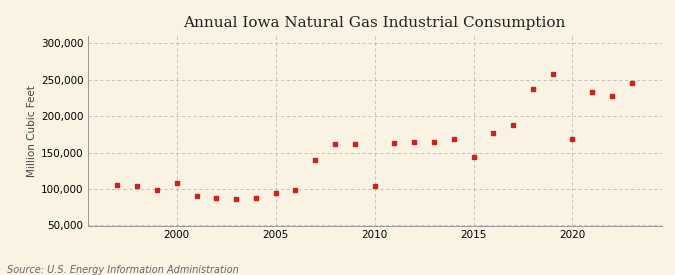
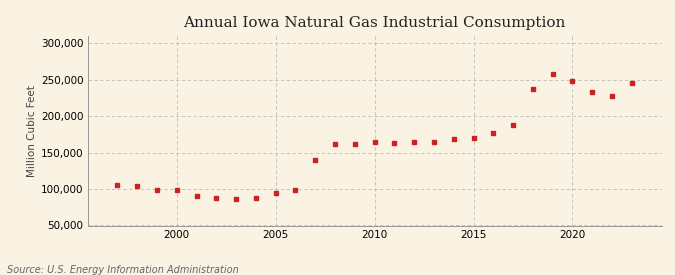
2000: 108,000 -> 99,000
2010: 104,000 -> 165,000
2015: 144,000 -> 170,000
2020: 168,000 -> 248,000
